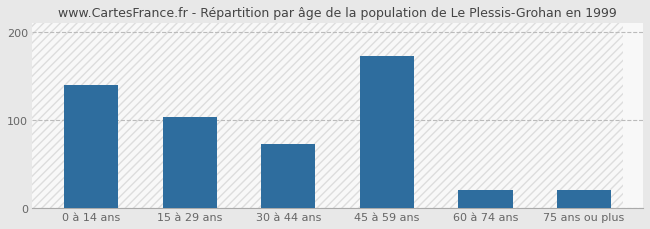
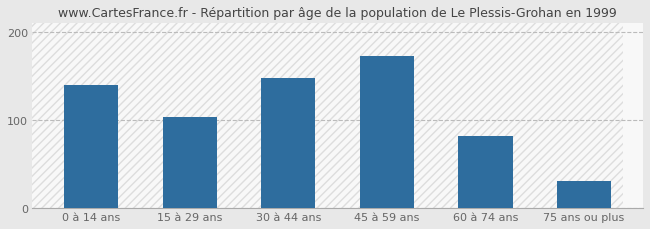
30 à 44 ans: 72 -> 148
60 à 74 ans: 20 -> 82
75 ans ou plus: 20 -> 30
